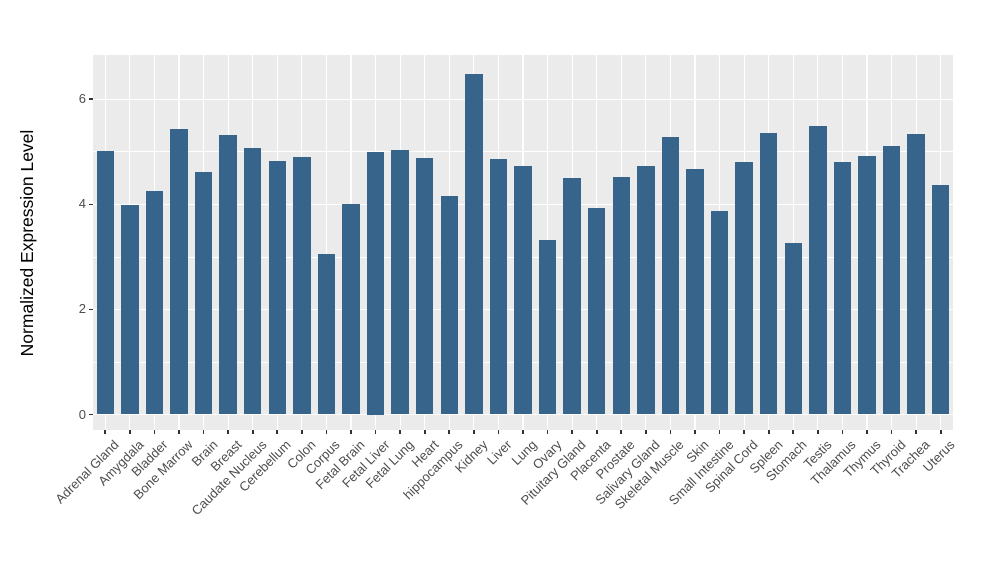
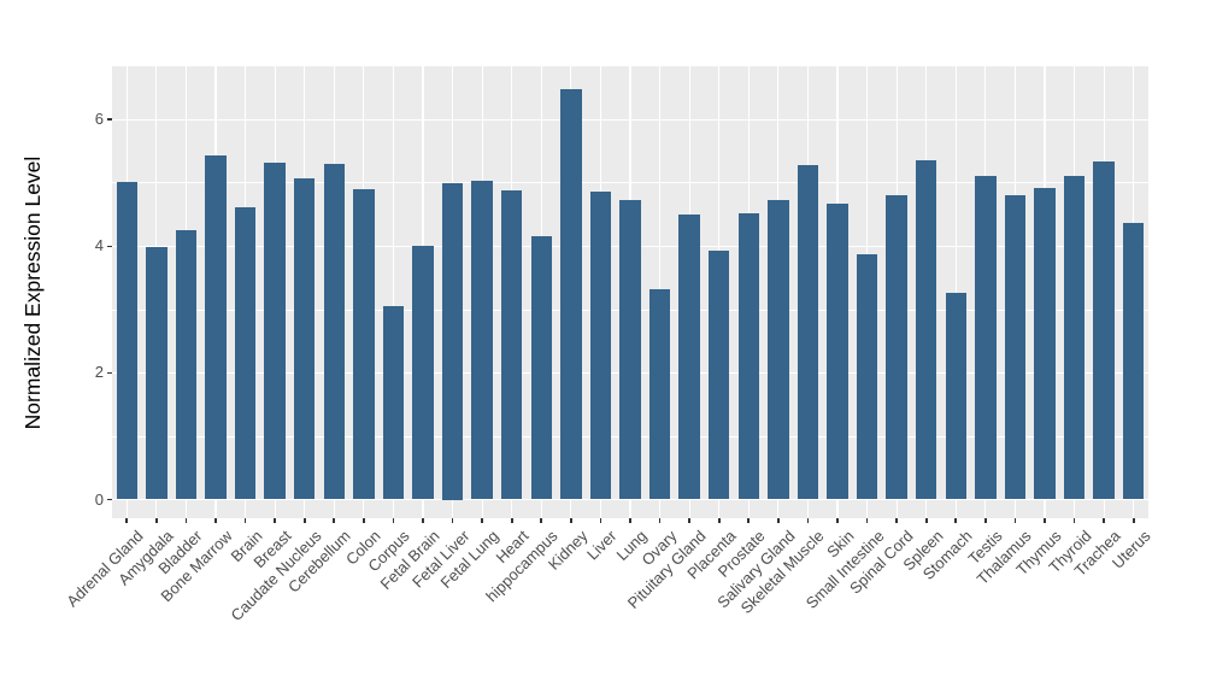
Cerebellum: 4.8 -> 5.3
Testis: 5.5 -> 5.1
